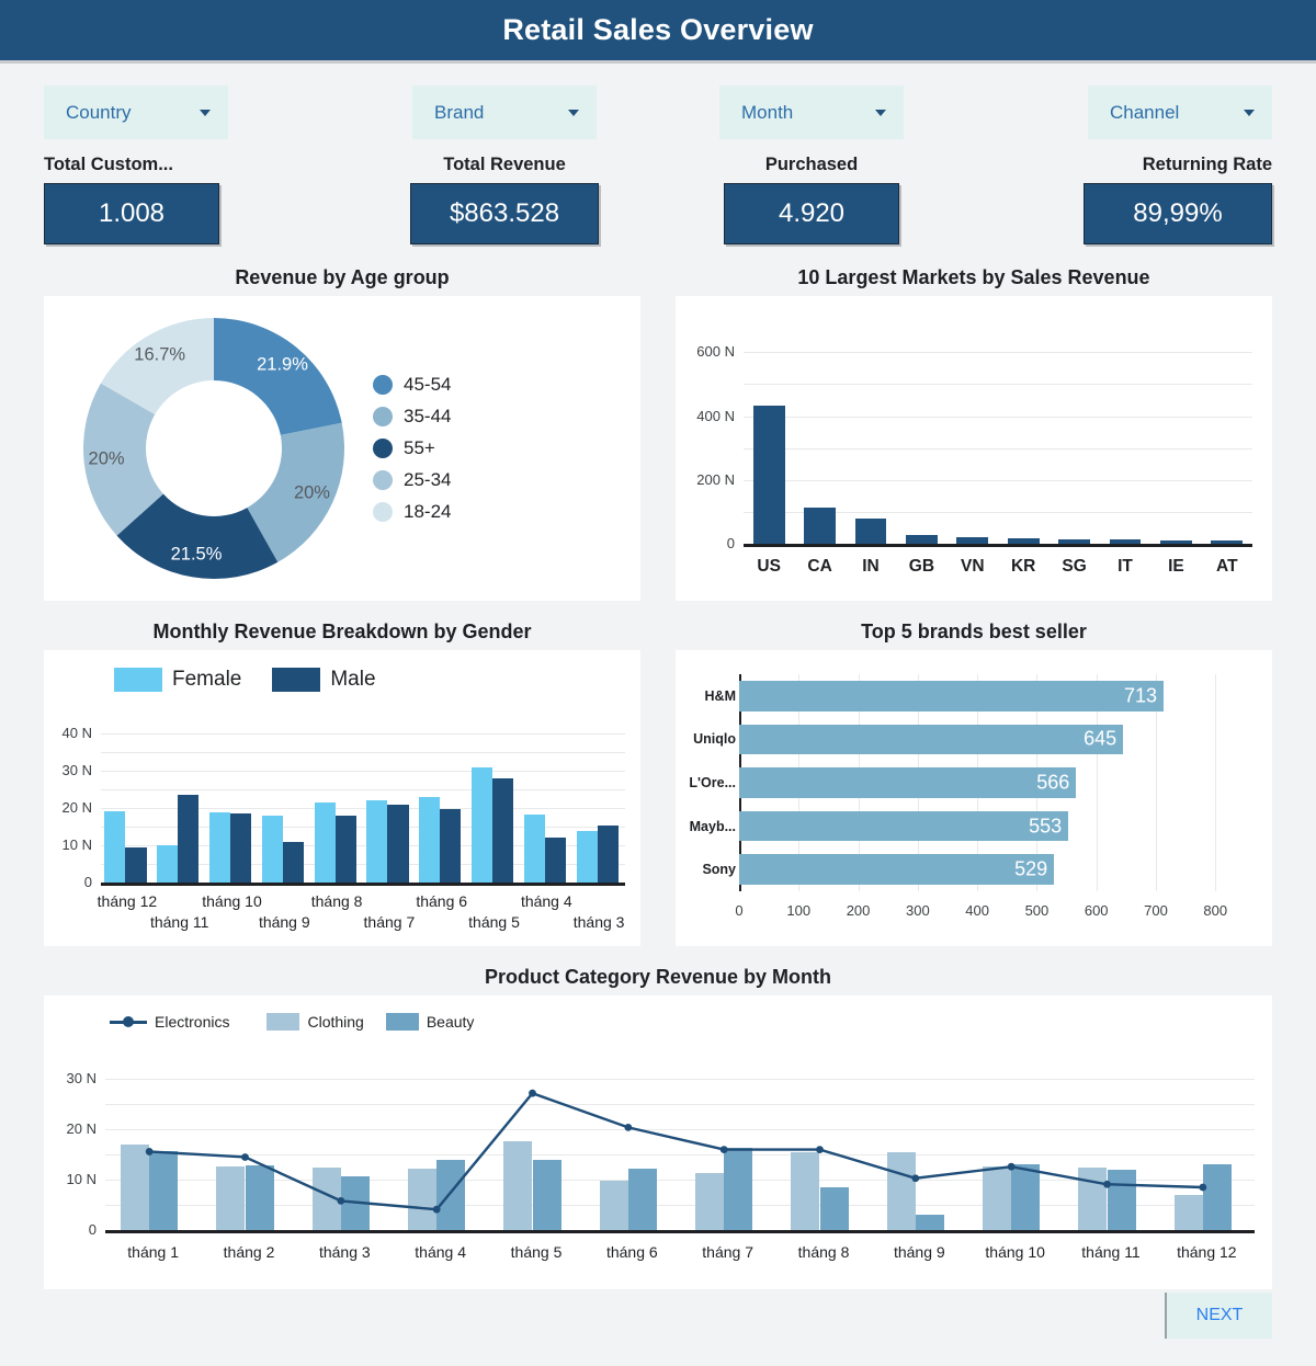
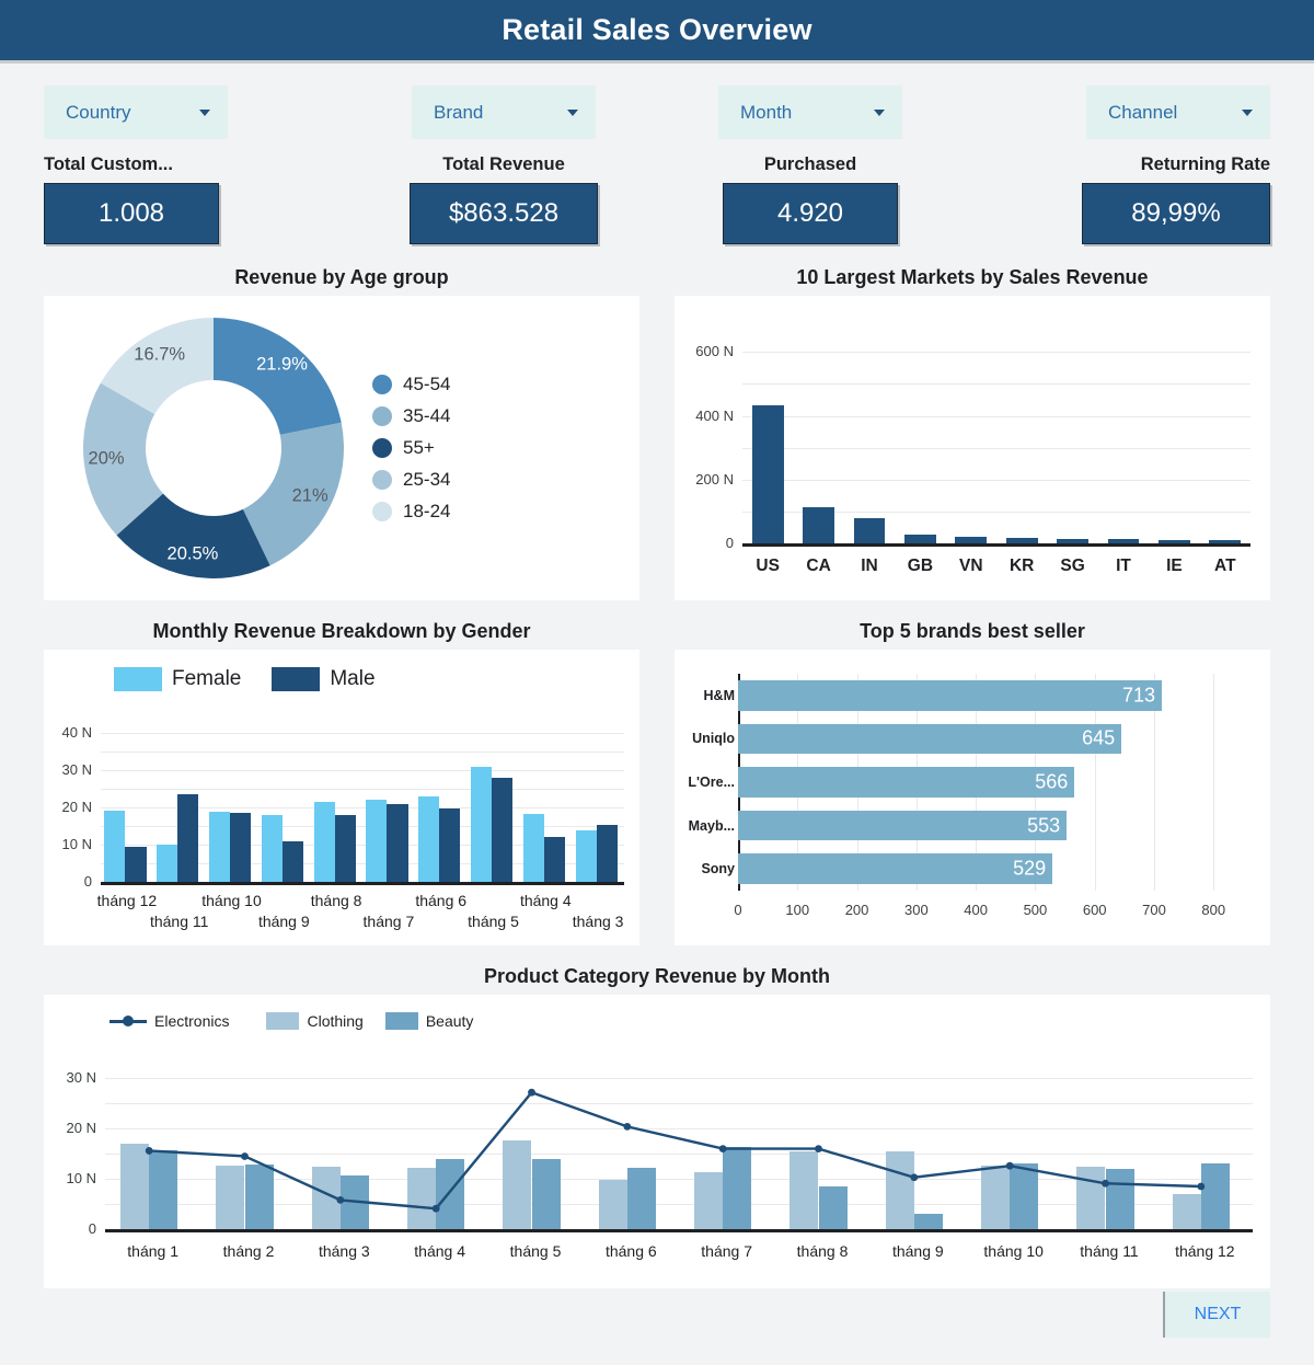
Revenue by Age group/35-44: 20% -> 21%
Revenue by Age group/55+: 21.5% -> 20.5%
